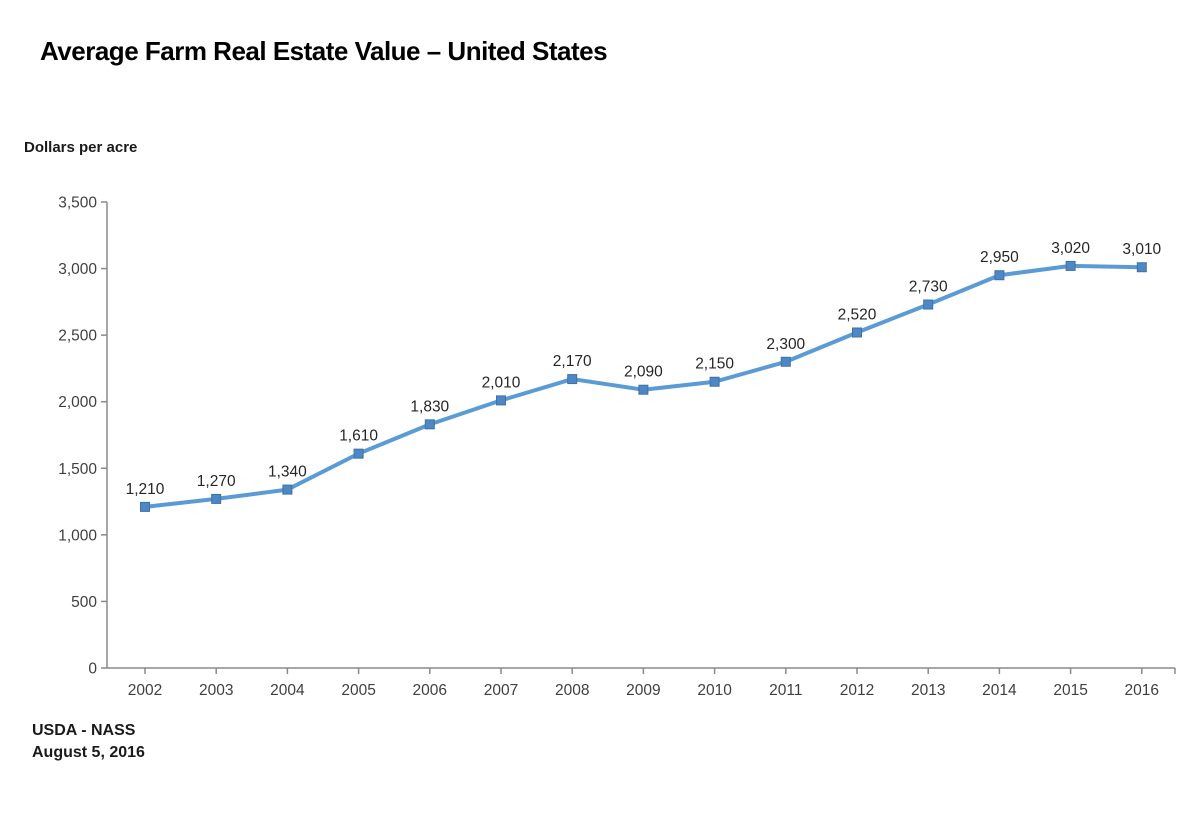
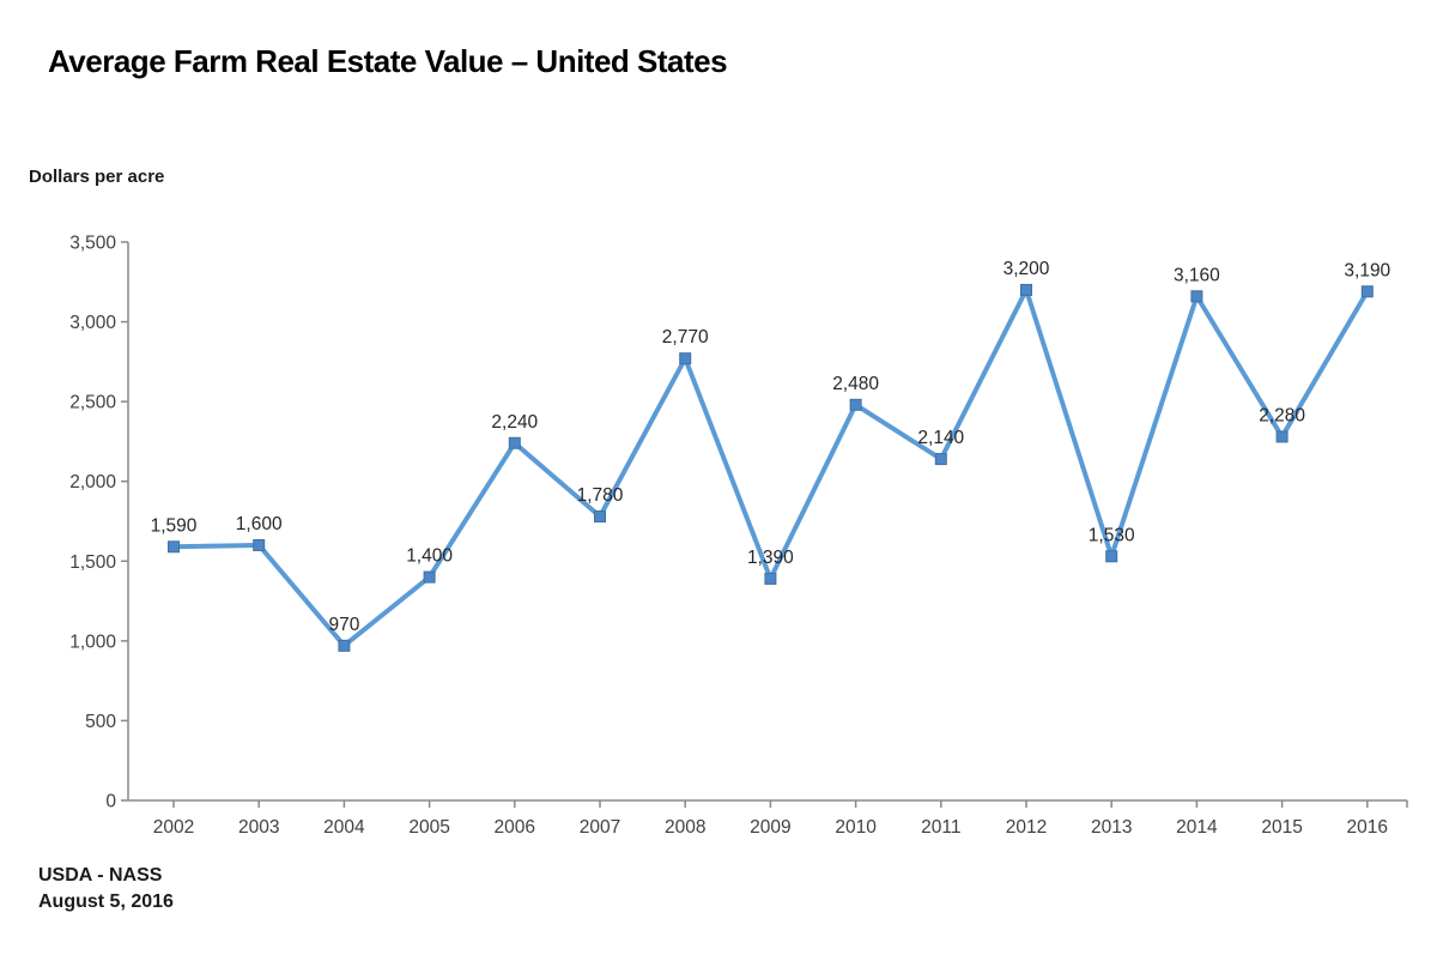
2002: 1,210 -> 1,590
2003: 1,270 -> 1,600
2004: 1,340 -> 970
2005: 1,610 -> 1,400
2006: 1,830 -> 2,240
2007: 2,010 -> 1,780
2008: 2,170 -> 2,770
2009: 2,090 -> 1,390
2010: 2,150 -> 2,480
2011: 2,300 -> 2,140
2012: 2,520 -> 3,200
2013: 2,730 -> 1,530
2014: 2,950 -> 3,160
2015: 3,020 -> 2,280
2016: 3,010 -> 3,190
